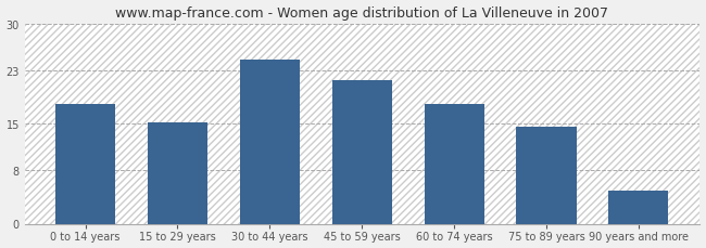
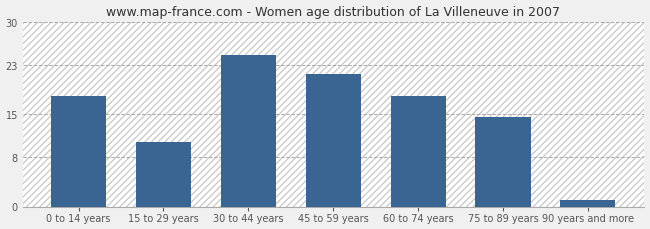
15 to 29 years: 15.2 -> 10.5
90 years and more: 5.0 -> 1.0
